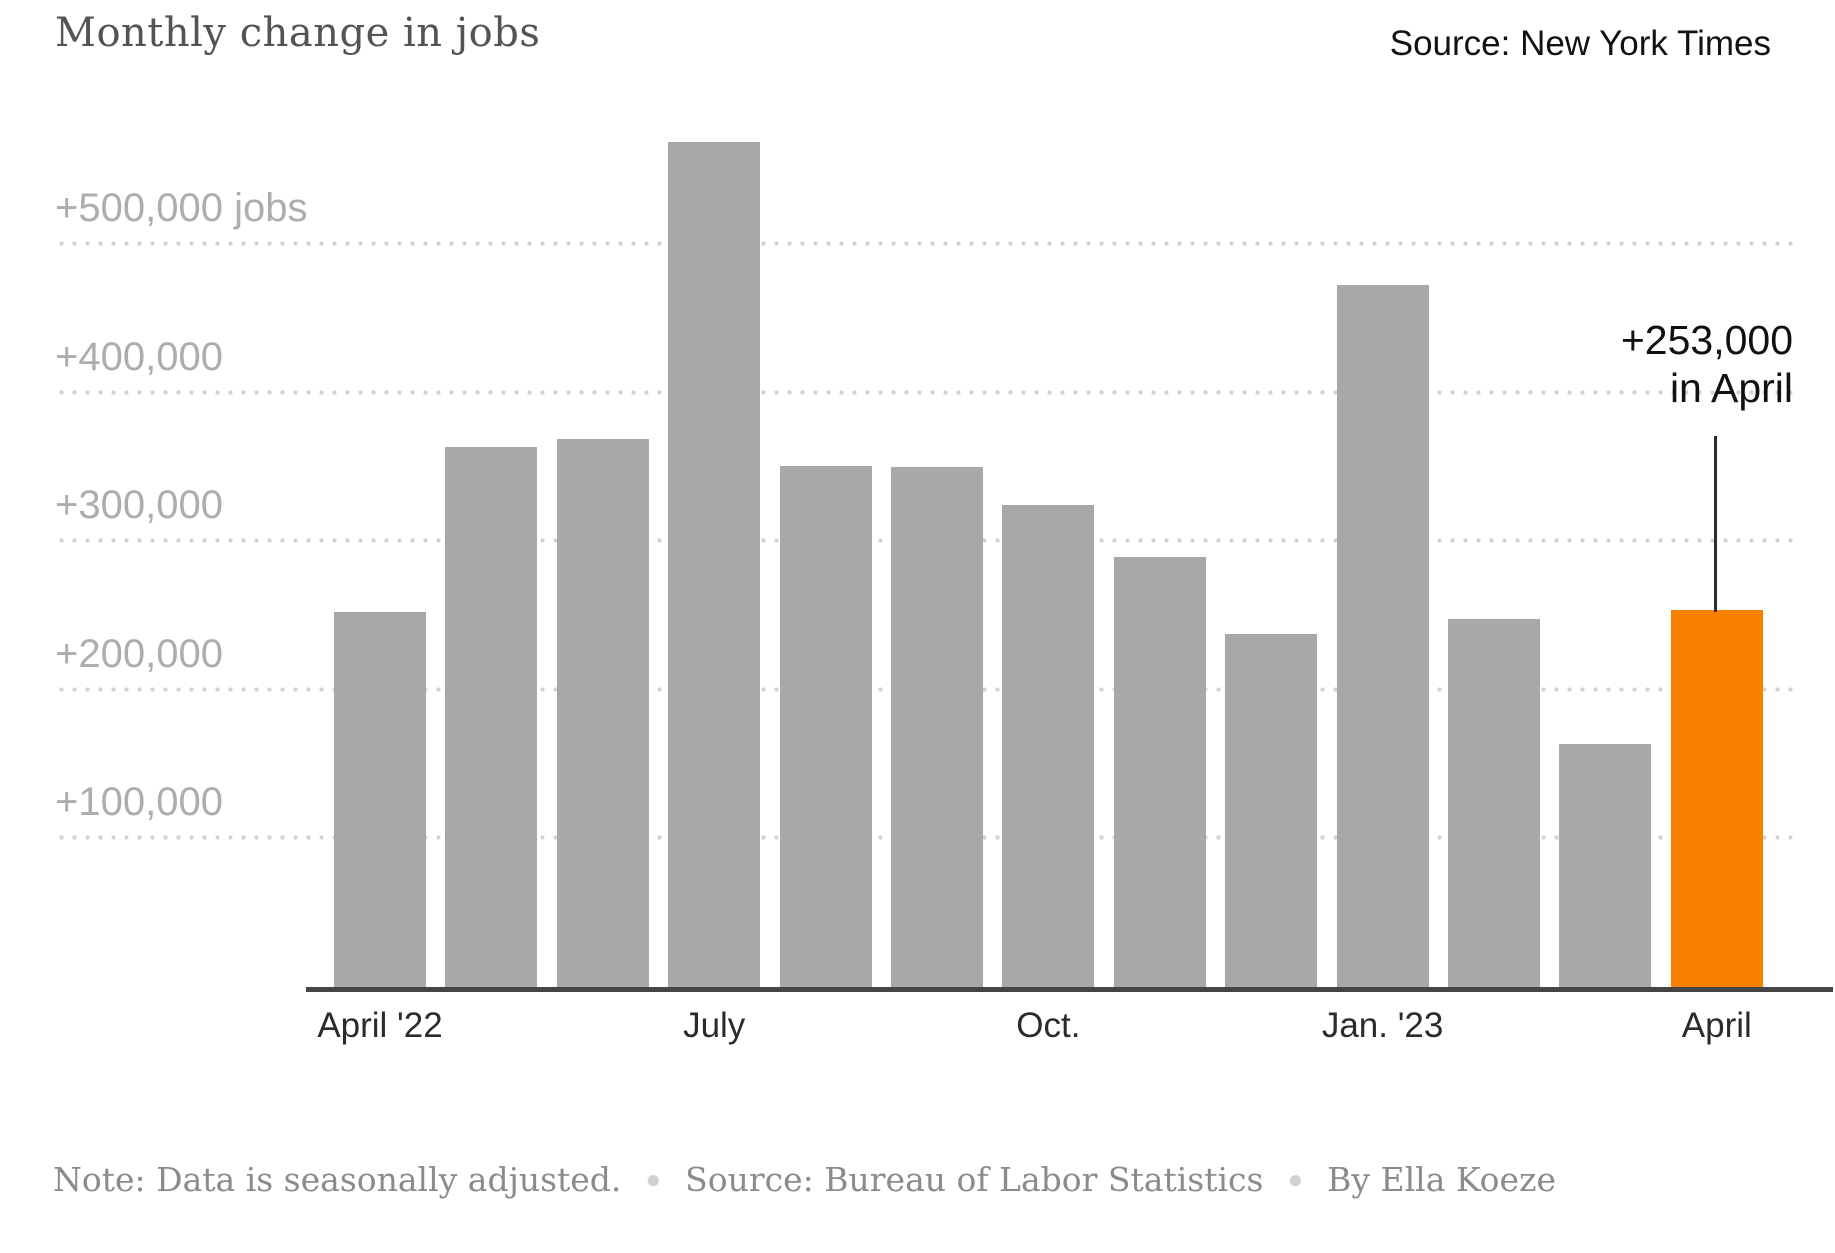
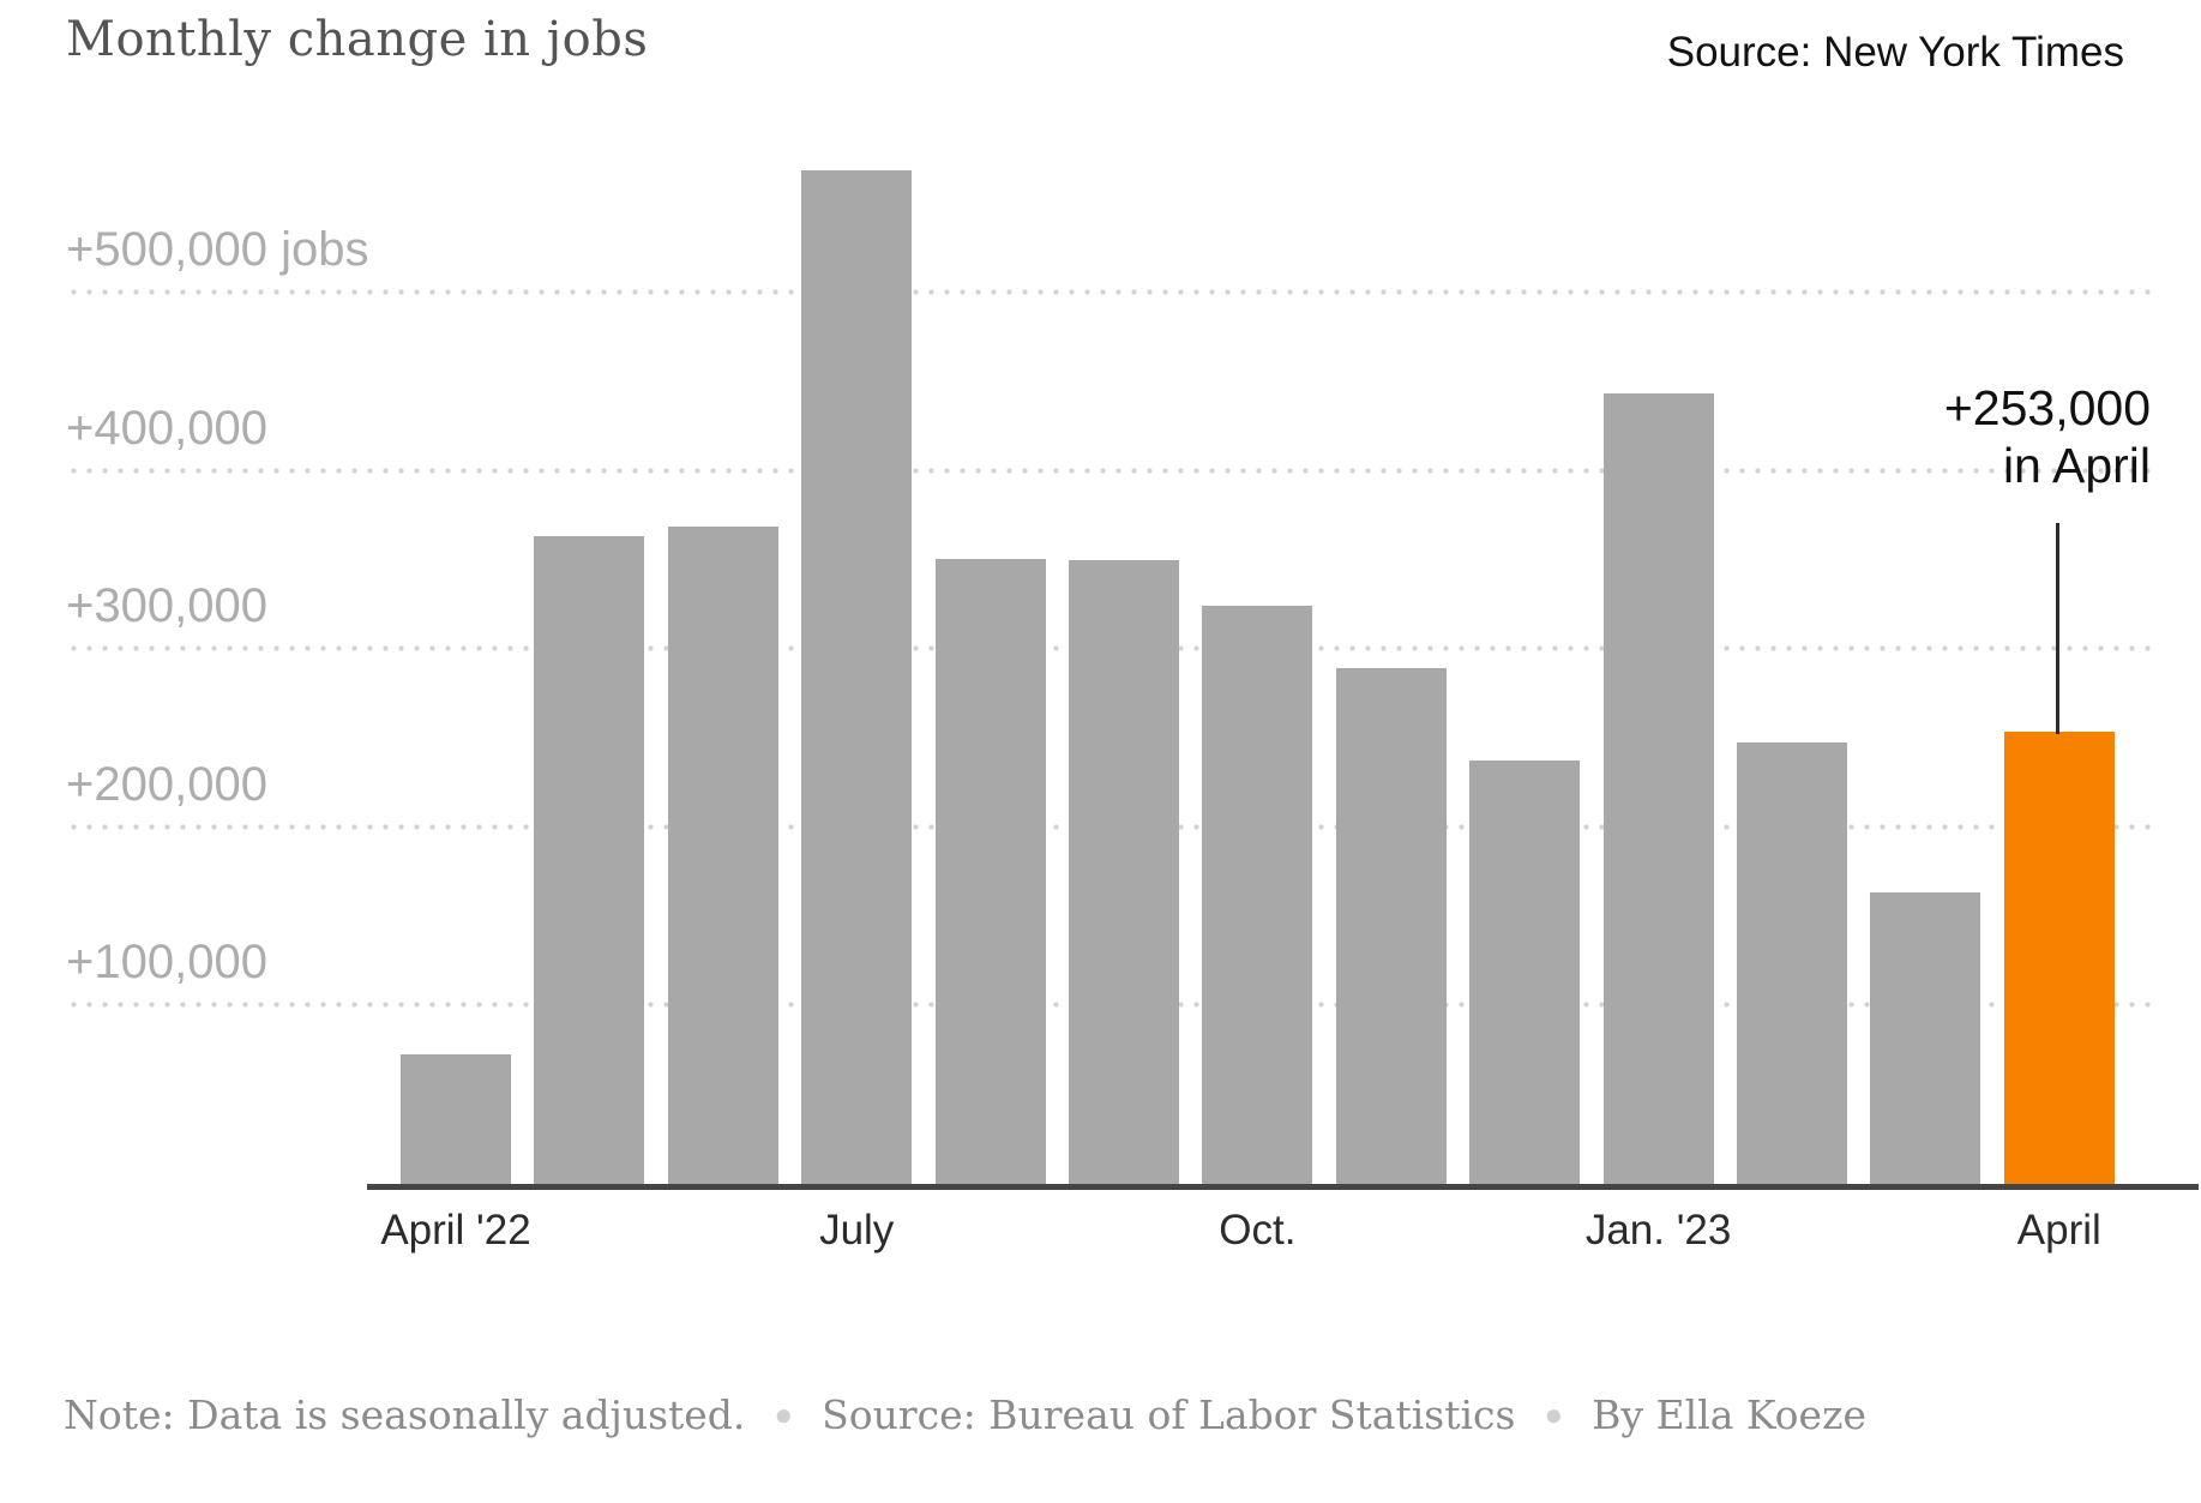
April '22: 252000 -> 72000
Jan. '23: 472000 -> 443000
